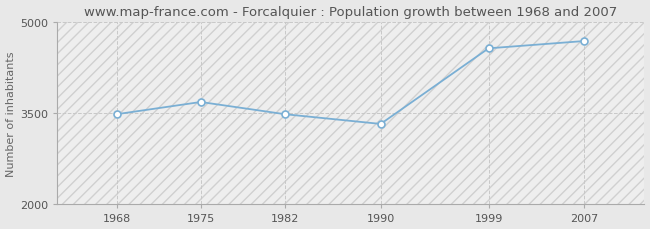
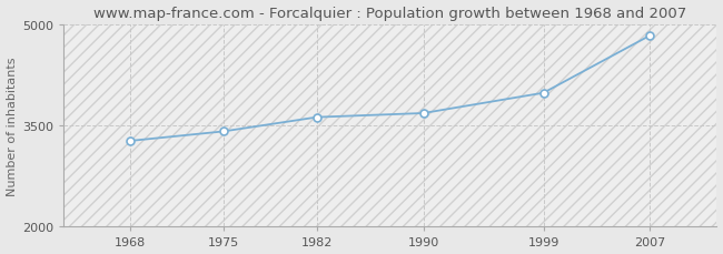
1968: 3480 -> 3270
1975: 3680 -> 3410
1982: 3480 -> 3620
1990: 3320 -> 3680
1999: 4560 -> 3980
2007: 4680 -> 4830
